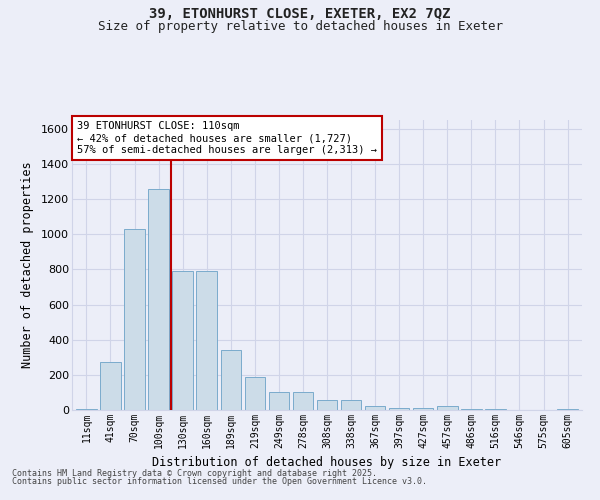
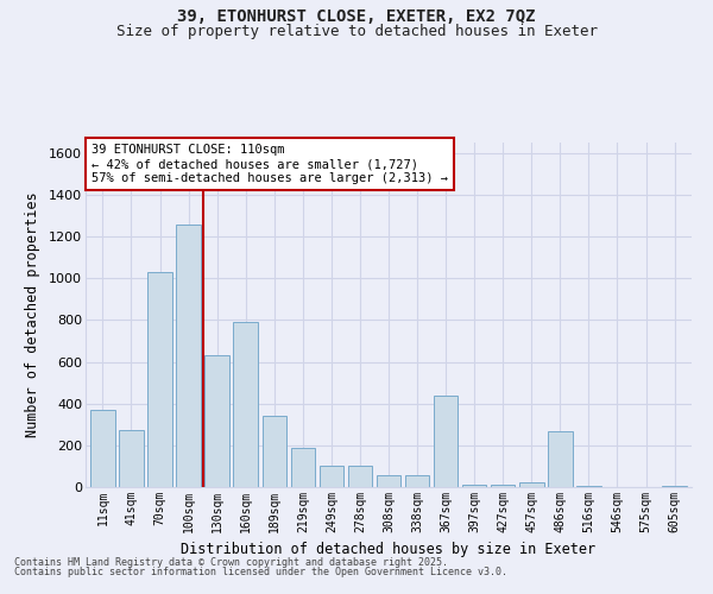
11sqm: 0 -> 370
130sqm: 790 -> 630
367sqm: 20 -> 440
486sqm: 0 -> 270
